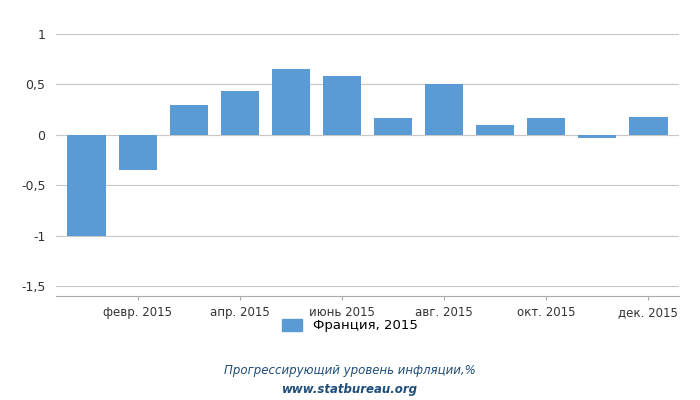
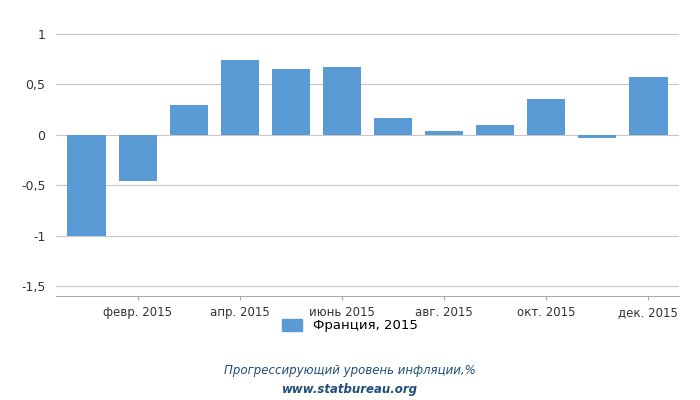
февр. 2015: -0,35 -> -0,46
апр. 2015: 0,43 -> 0,74
июнь 2015: 0,58 -> 0,67
авг. 2015: 0,50 -> 0,04
окт. 2015: 0,17 -> 0,36
дек. 2015: 0,18 -> 0,57
